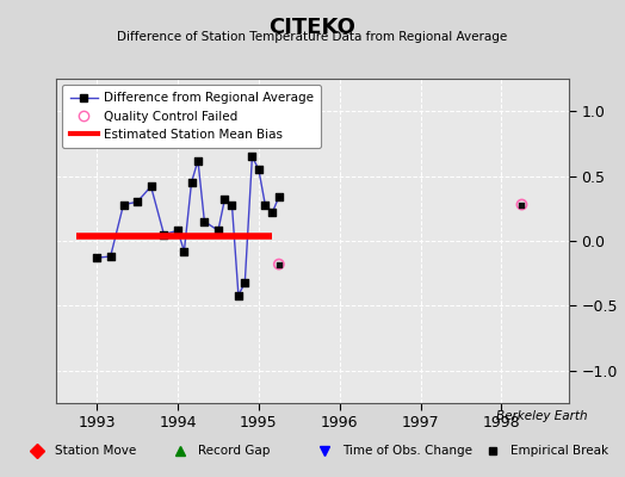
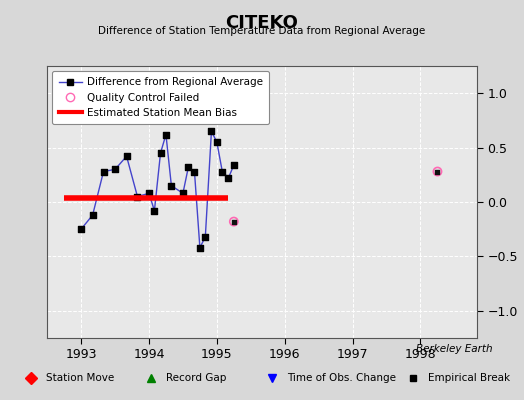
Difference from Regional Average/1993: -0.13 -> -0.25
